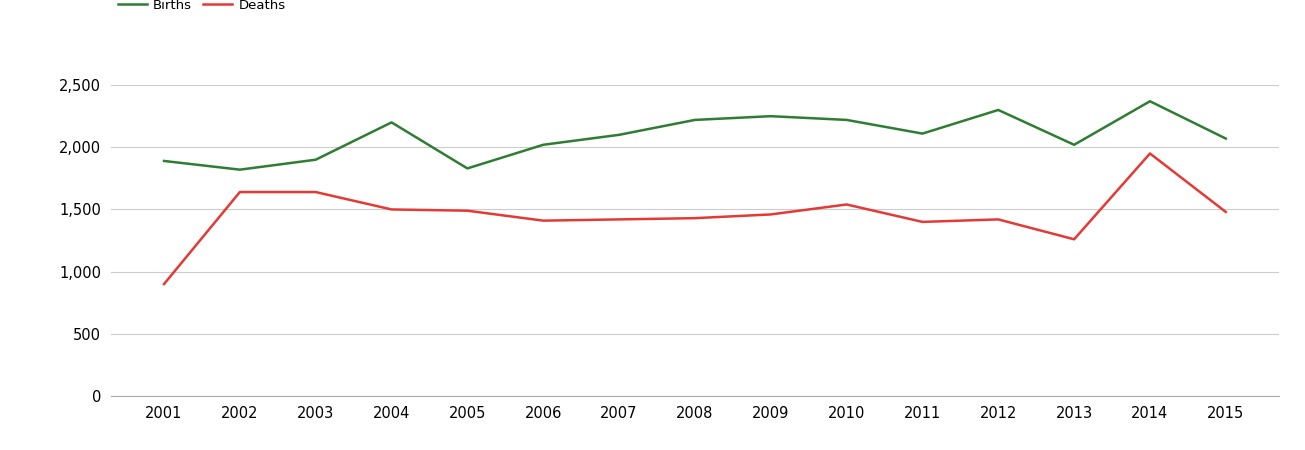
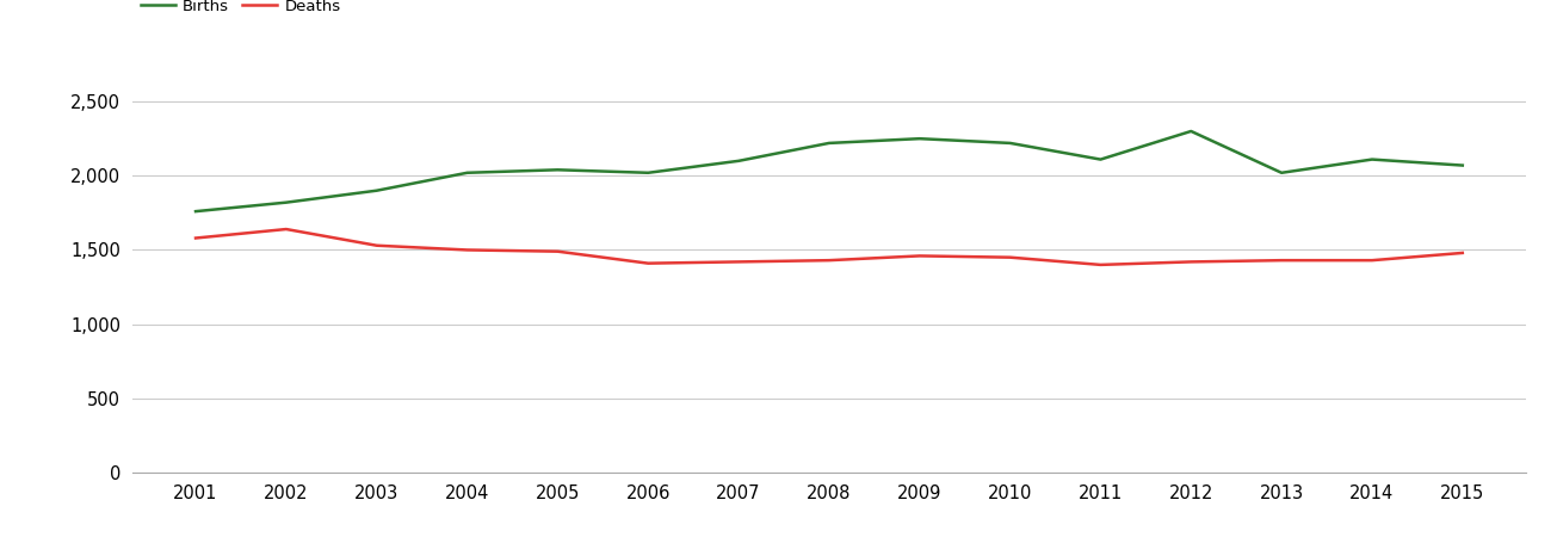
Births/2001: 1,890 -> 1,760
Deaths/2001: 900 -> 1,580
Deaths/2003: 1,640 -> 1,530
Births/2004: 2,200 -> 2,020
Births/2005: 1,830 -> 2,040
Deaths/2010: 1,540 -> 1,450
Deaths/2013: 1,260 -> 1,430
Births/2014: 2,370 -> 2,110
Deaths/2014: 1,950 -> 1,430
